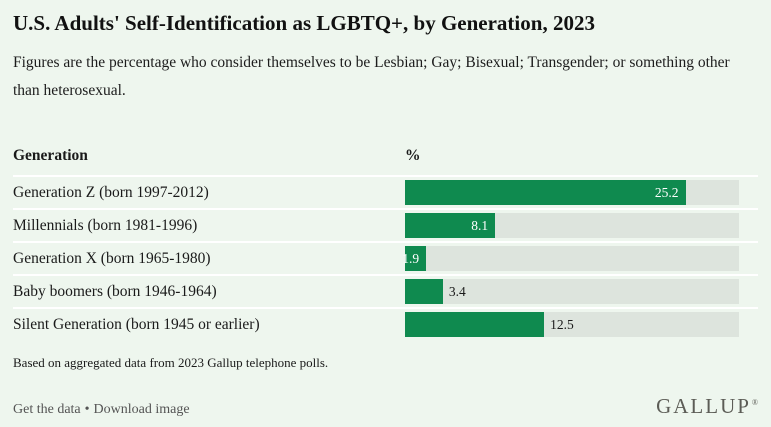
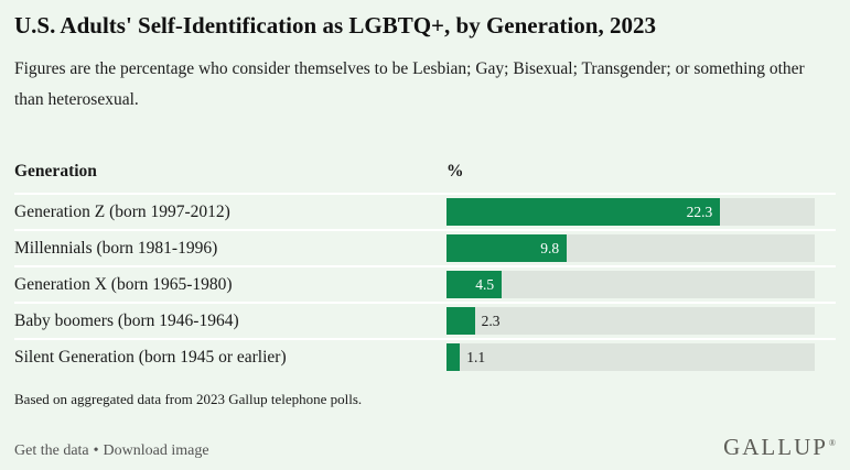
Generation Z (born 1997-2012): 25.2 -> 22.3
Millennials (born 1981-1996): 8.1 -> 9.8
Generation X (born 1965-1980): 1.9 -> 4.5
Baby boomers (born 1946-1964): 3.4 -> 2.3
Silent Generation (born 1945 or earlier): 12.5 -> 1.1
